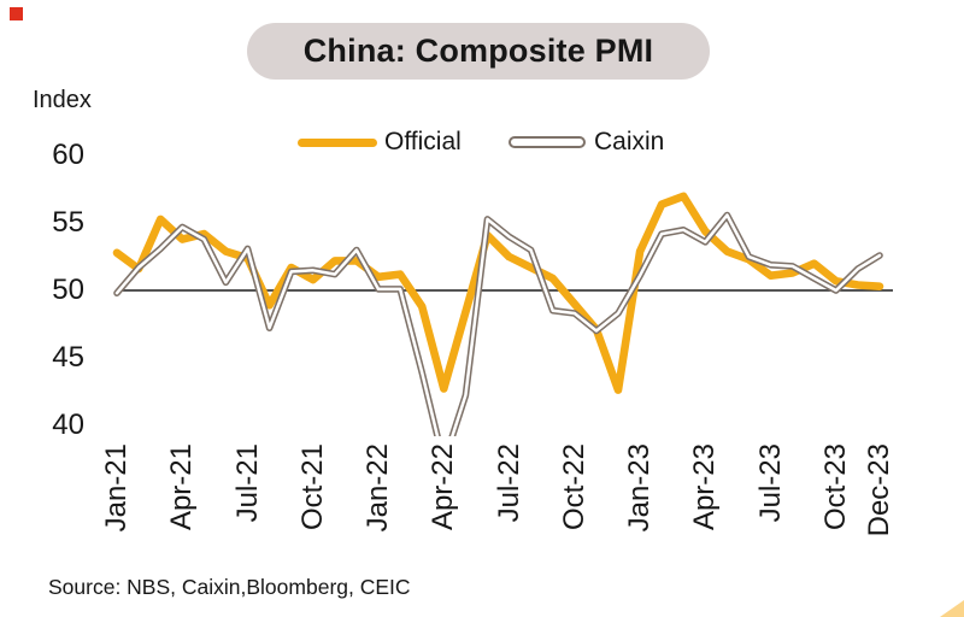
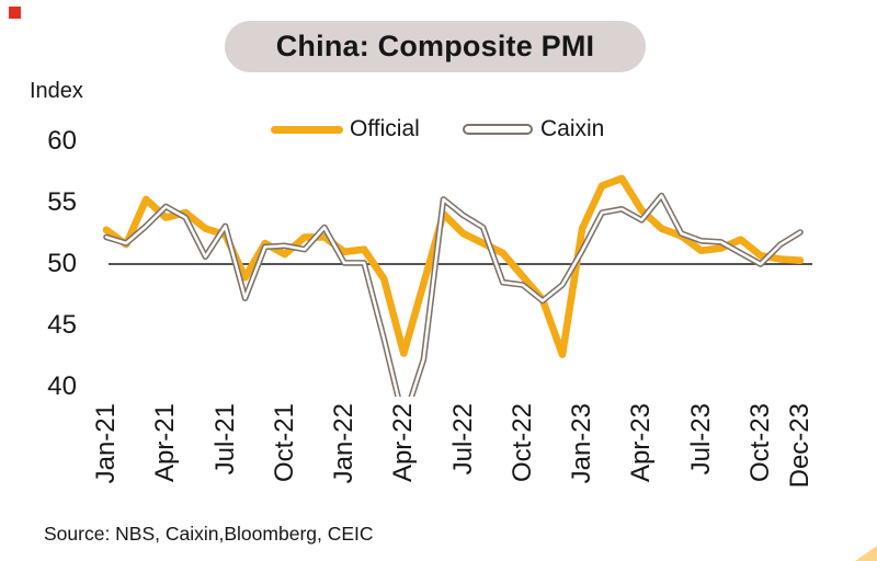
Caixin/Jan-21: 49.8 -> 52.2
